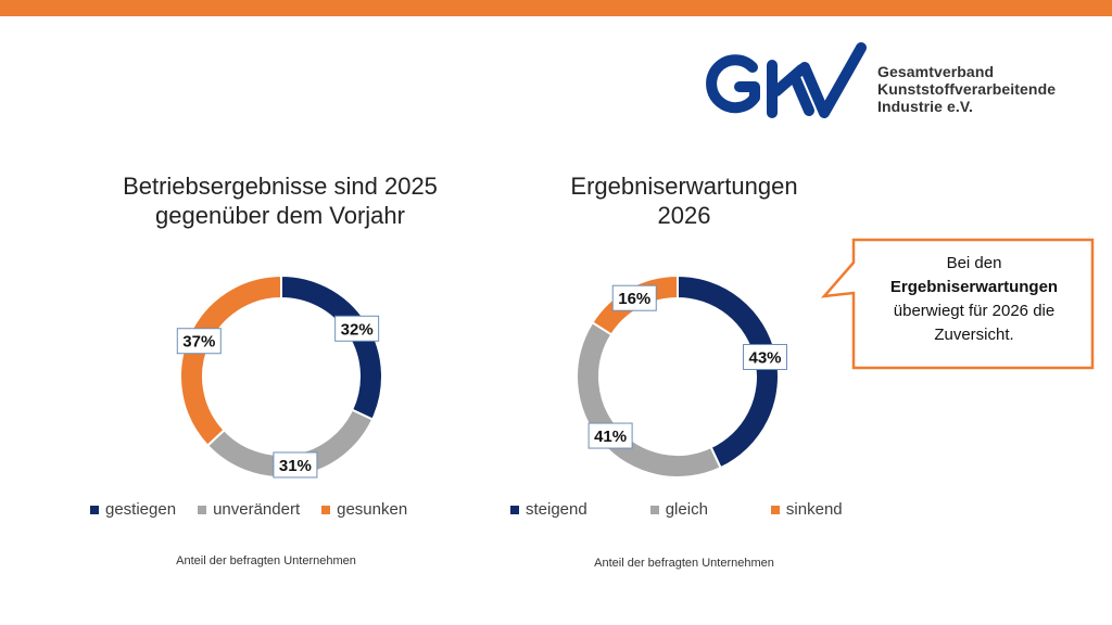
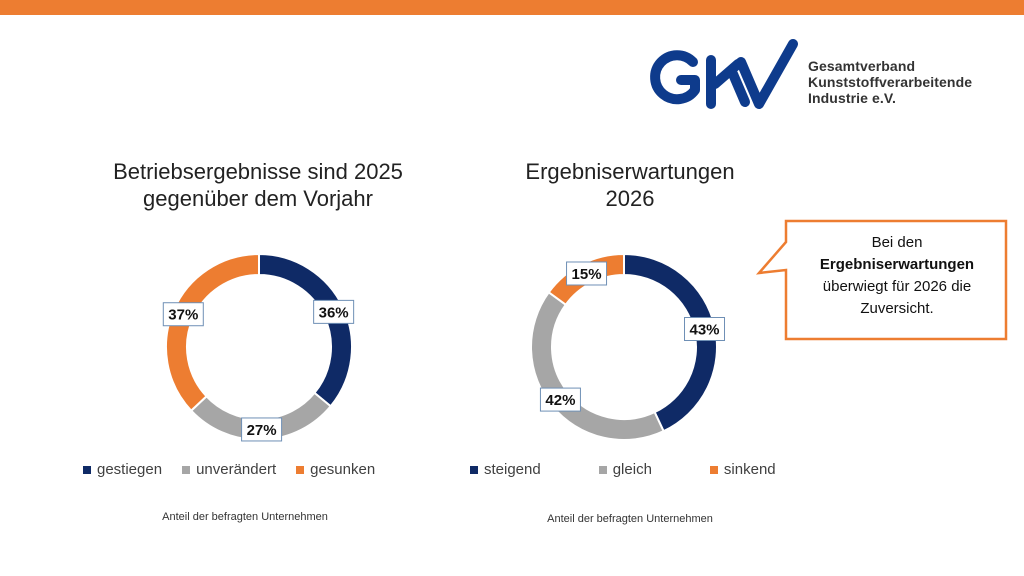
Betriebsergebnisse sind 2025 gegenüber dem Vorjahr/gestiegen: 32% -> 36%
Betriebsergebnisse sind 2025 gegenüber dem Vorjahr/unverändert: 31% -> 27%
Ergebniserwartungen 2026/gleich: 41% -> 42%
Ergebniserwartungen 2026/sinkend: 16% -> 15%
